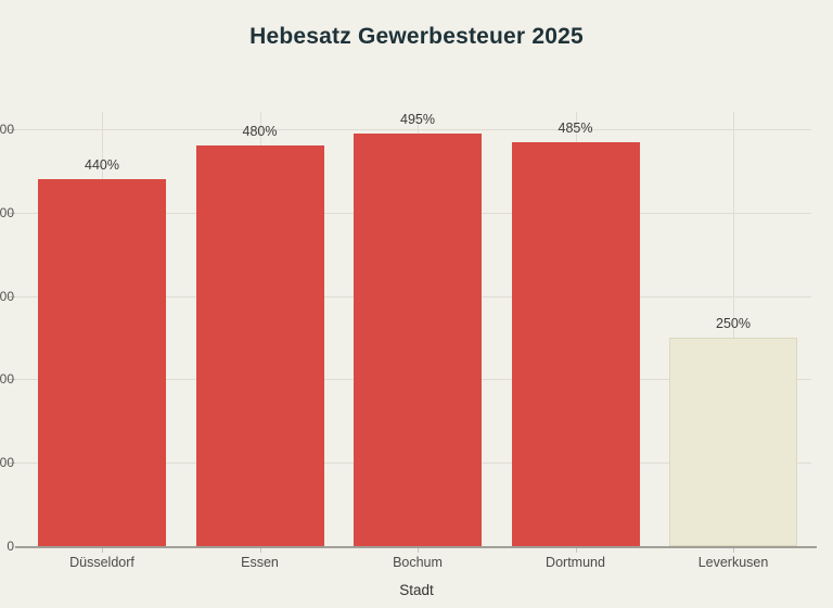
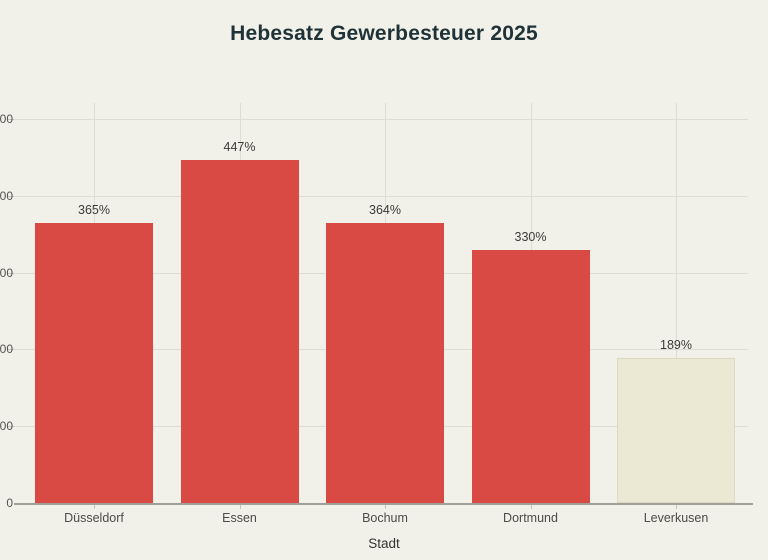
Düsseldorf: 440% -> 365%
Essen: 480% -> 447%
Bochum: 495% -> 364%
Dortmund: 485% -> 330%
Leverkusen: 250% -> 189%
